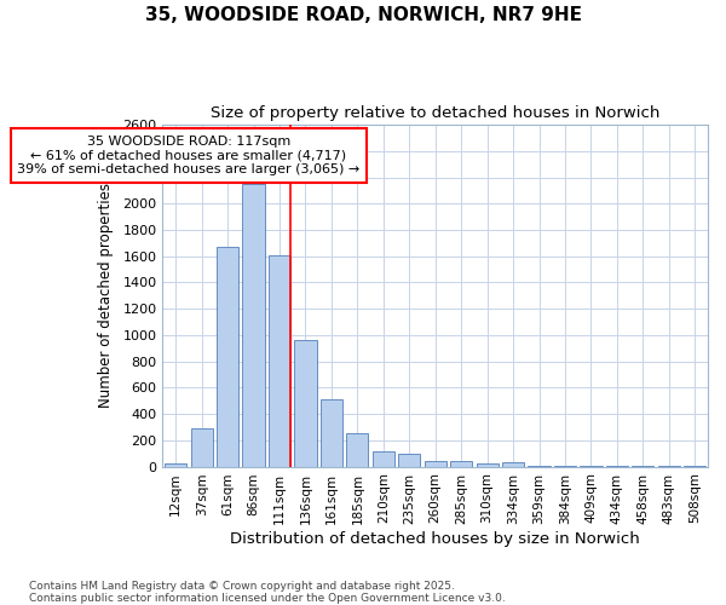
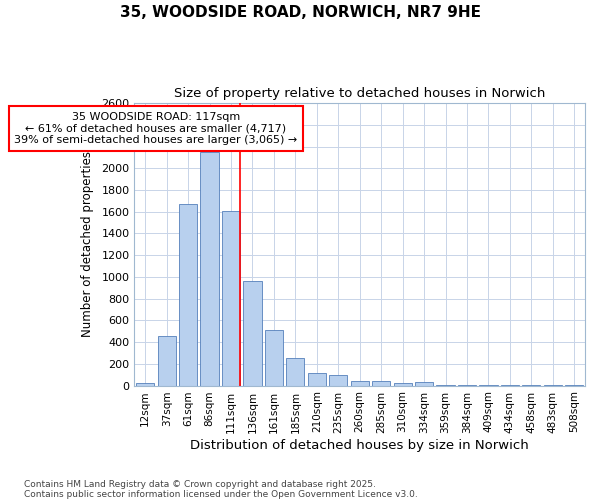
37sqm: 300 -> 460
